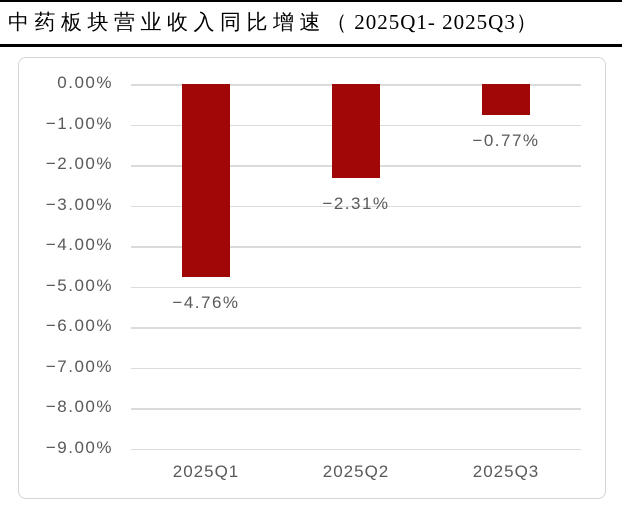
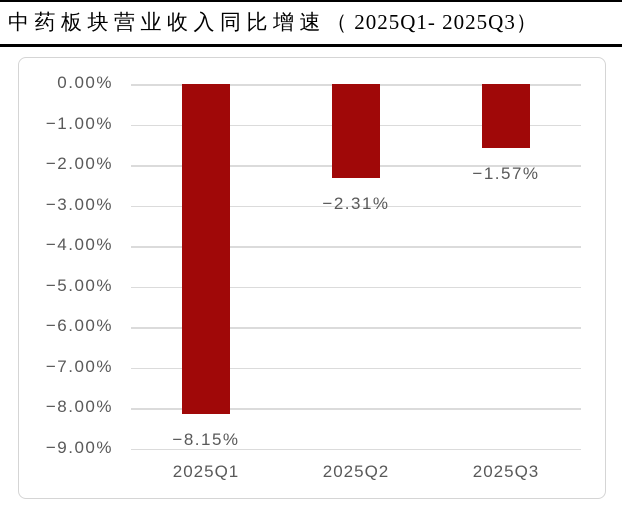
2025Q1: −4.76% -> −8.15%
2025Q3: −0.77% -> −1.57%
